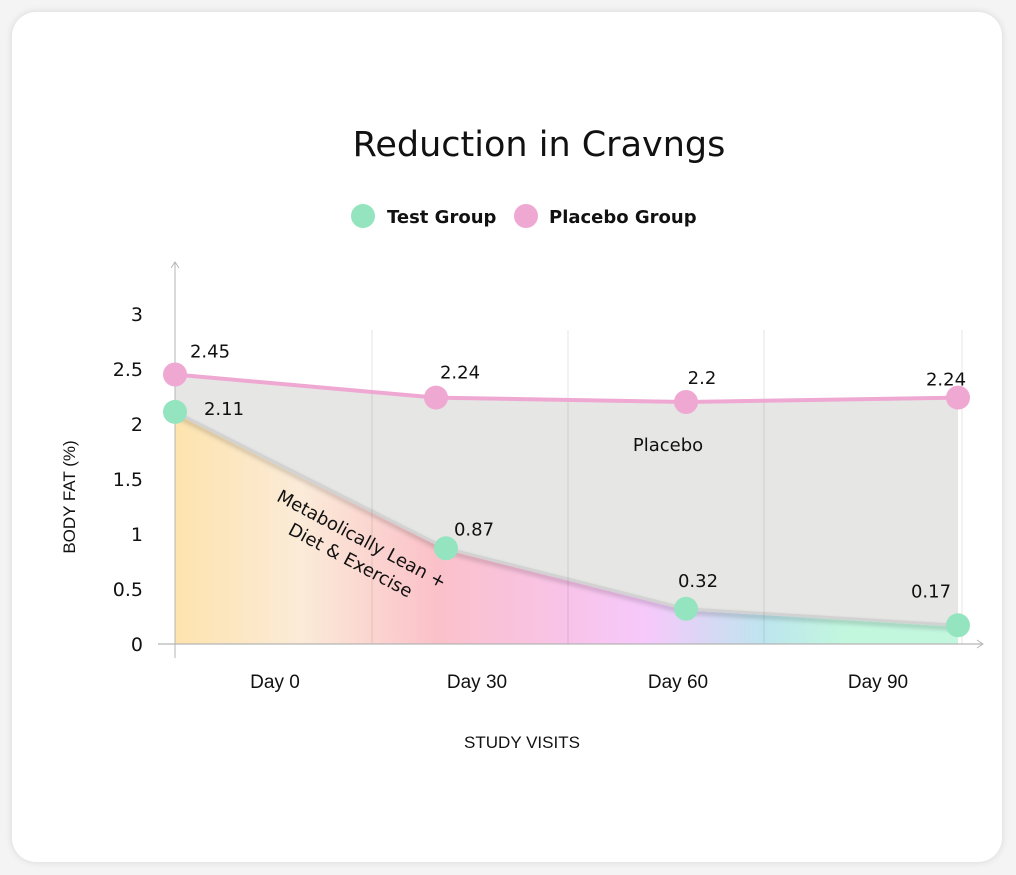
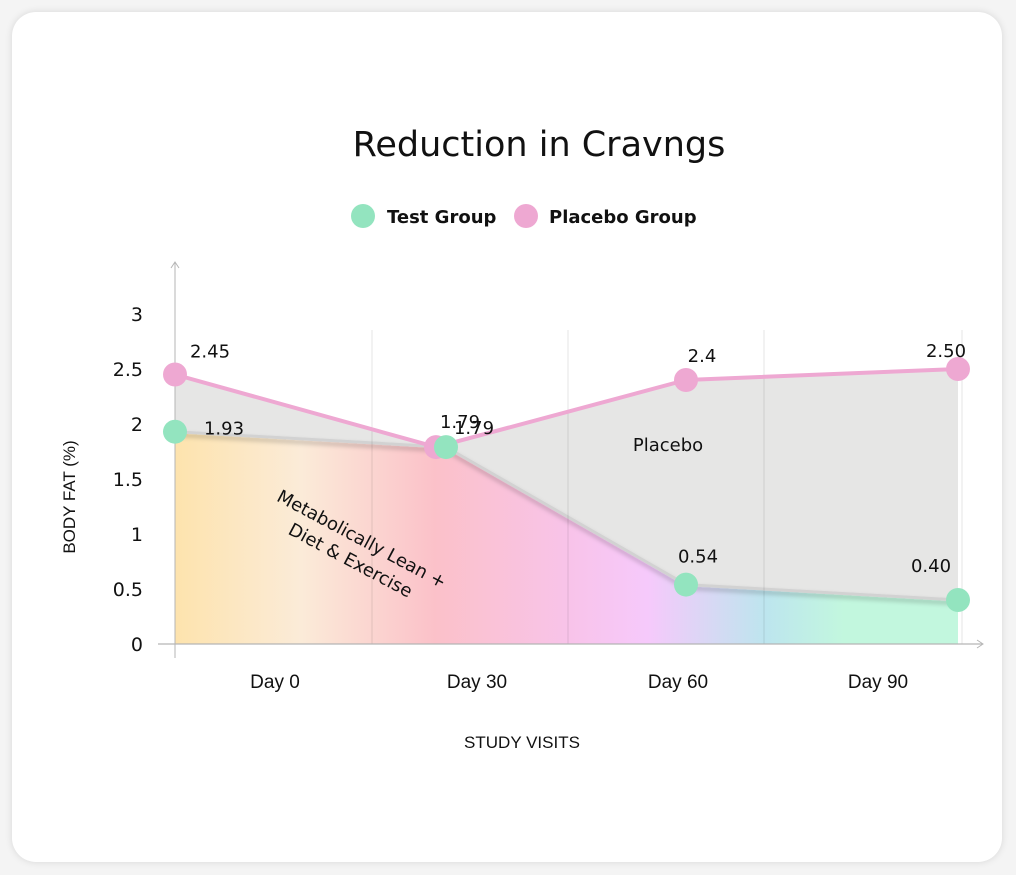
Test Group/Day 0: 2.11 -> 1.93
Test Group/Day 30: 0.87 -> 1.79
Placebo Group/Day 30: 2.24 -> 1.79
Test Group/Day 60: 0.32 -> 0.54
Placebo Group/Day 60: 2.2 -> 2.4
Test Group/Day 90: 0.17 -> 0.40
Placebo Group/Day 90: 2.24 -> 2.50
